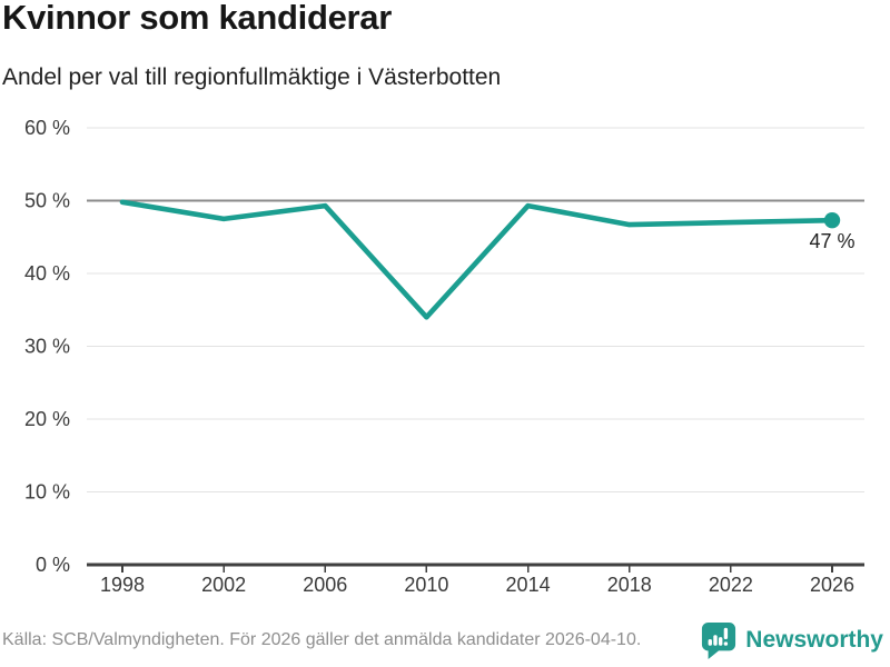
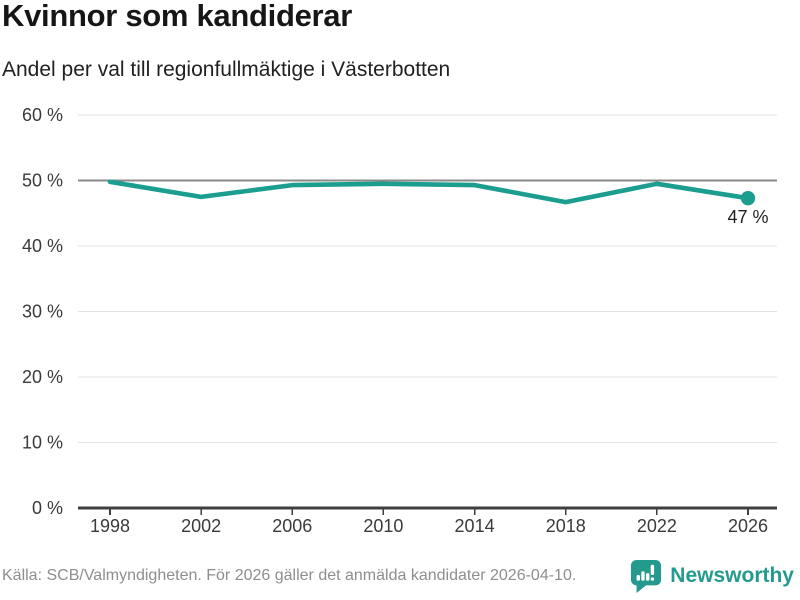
2010: 34% -> 50%
2022: 47% -> 50%
